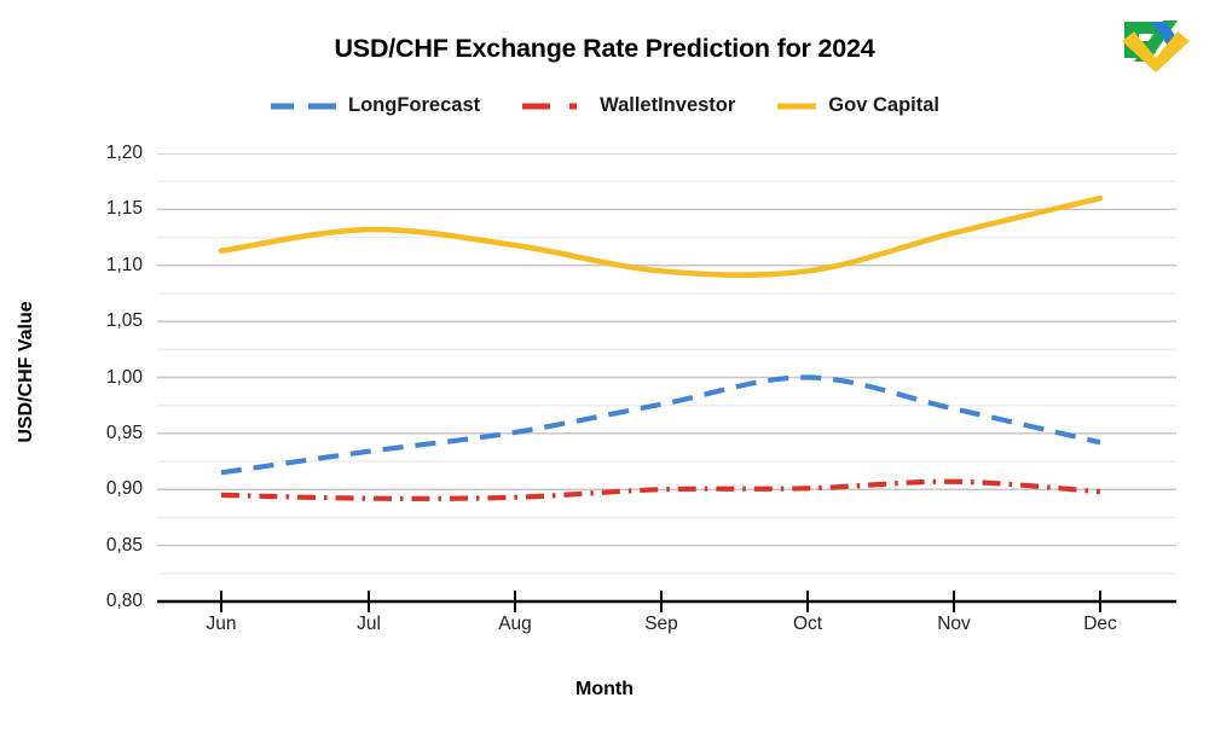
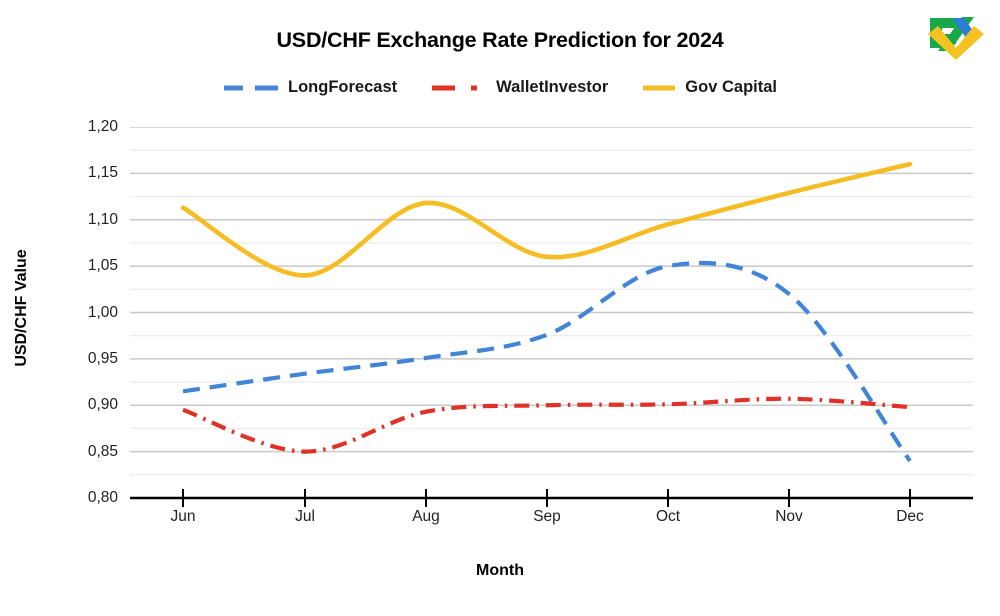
WalletInvestor/Jul: 0,89 -> 0,85
Gov Capital/Jul: 1,13 -> 1,04
Gov Capital/Sep: 1,09 -> 1,06
LongForecast/Oct: 1,00 -> 1,05
LongForecast/Nov: 0,97 -> 1,02
LongForecast/Dec: 0,94 -> 0,84
